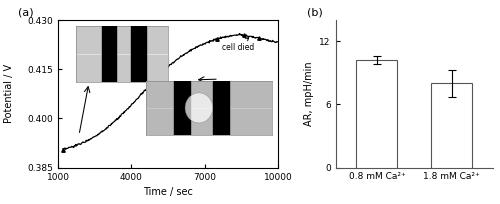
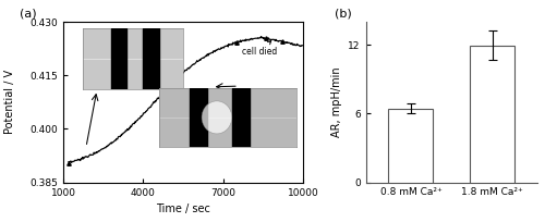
0.8 mM Ca²⁺: 10.2 -> 6.5
1.8 mM Ca²⁺: 8.0 -> 12.0
